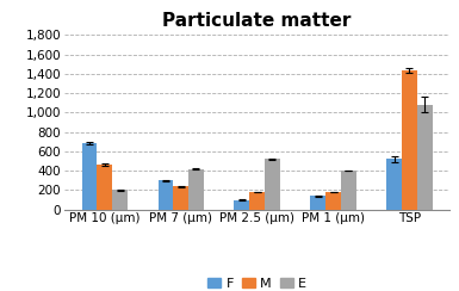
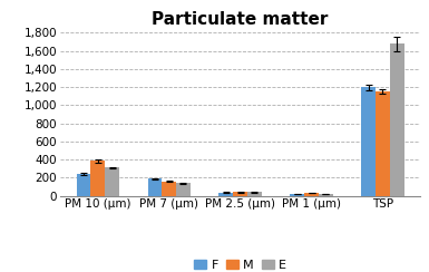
F/PM 10 (μm): 680 -> 240
M/PM 10 (μm): 460 -> 380
E/PM 10 (μm): 200 -> 310
F/PM 7 (μm): 300 -> 190
M/PM 7 (μm): 240 -> 160
E/PM 7 (μm): 420 -> 140
F/PM 2.5 (μm): 100 -> 40
M/PM 2.5 (μm): 180 -> 40
E/PM 2.5 (μm): 520 -> 40
F/PM 1 (μm): 140 -> 20
M/PM 1 (μm): 180 -> 30
E/PM 1 (μm): 400 -> 20
F/TSP: 520 -> 1,200
M/TSP: 1,440 -> 1,150
E/TSP: 1,080 -> 1,680
